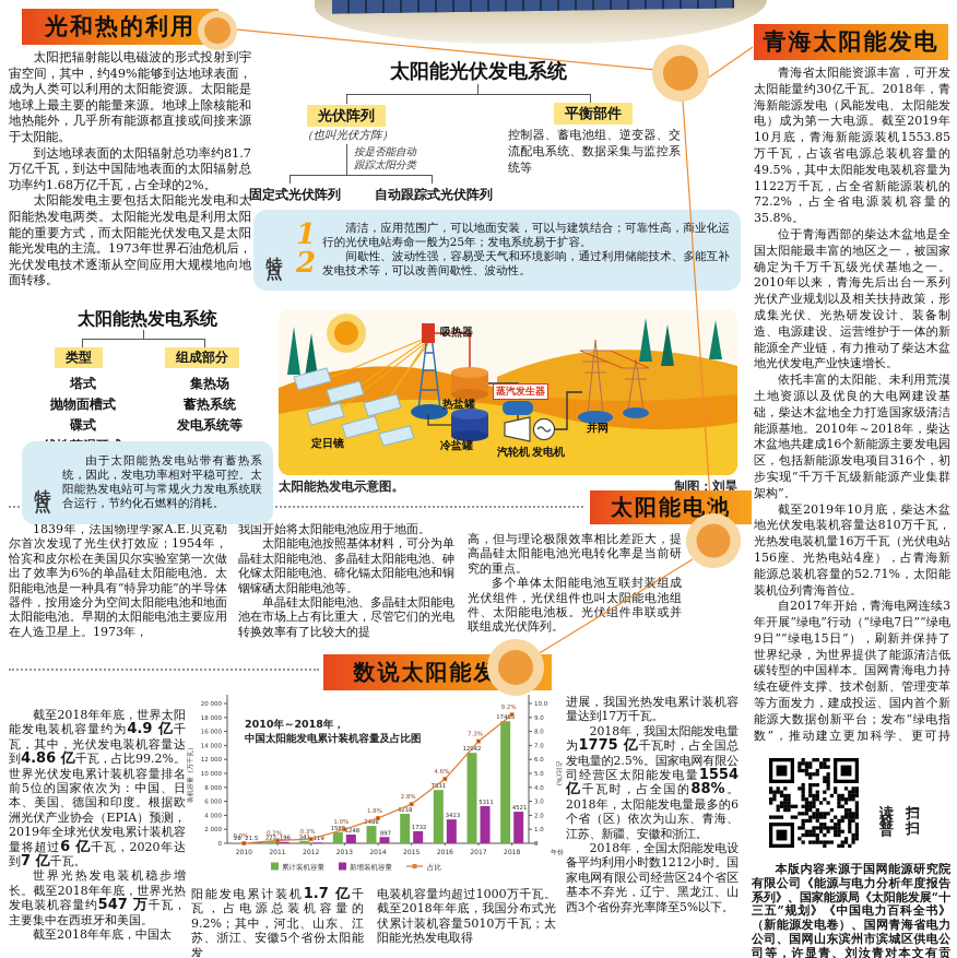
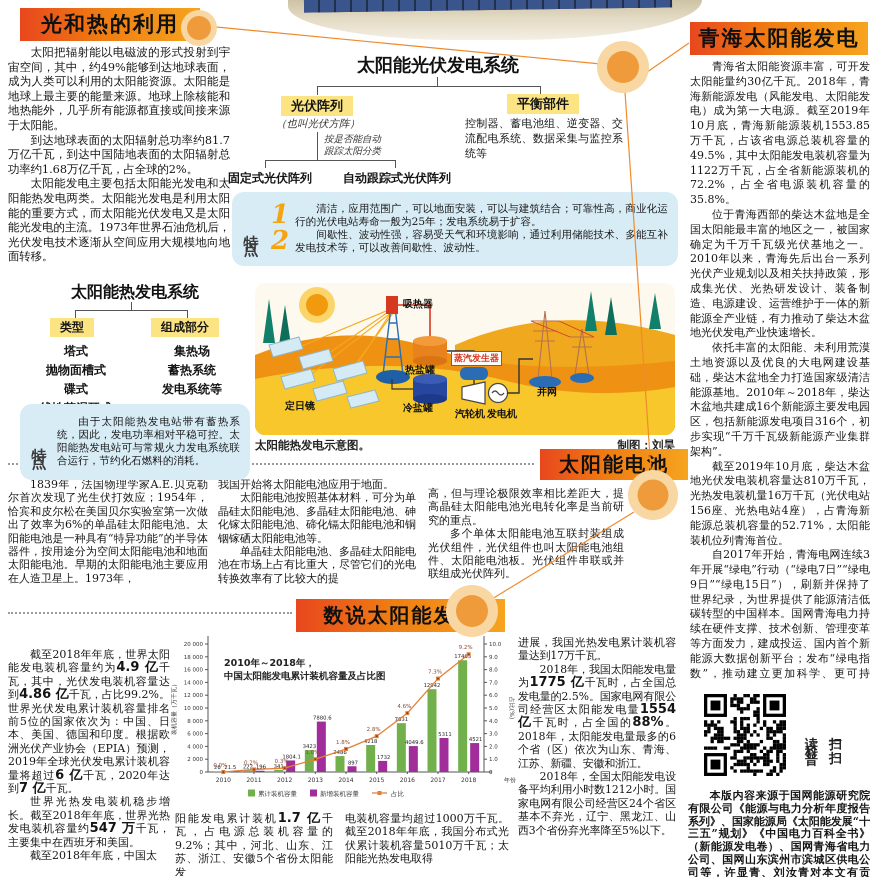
新增装机容量/2012: 119 -> 1804.1
累计装机容量/2013: 1589 -> 3423
新增装机容量/2013: 1248 -> 7880.6
新增装机容量/2016: 3413 -> 4049.6
